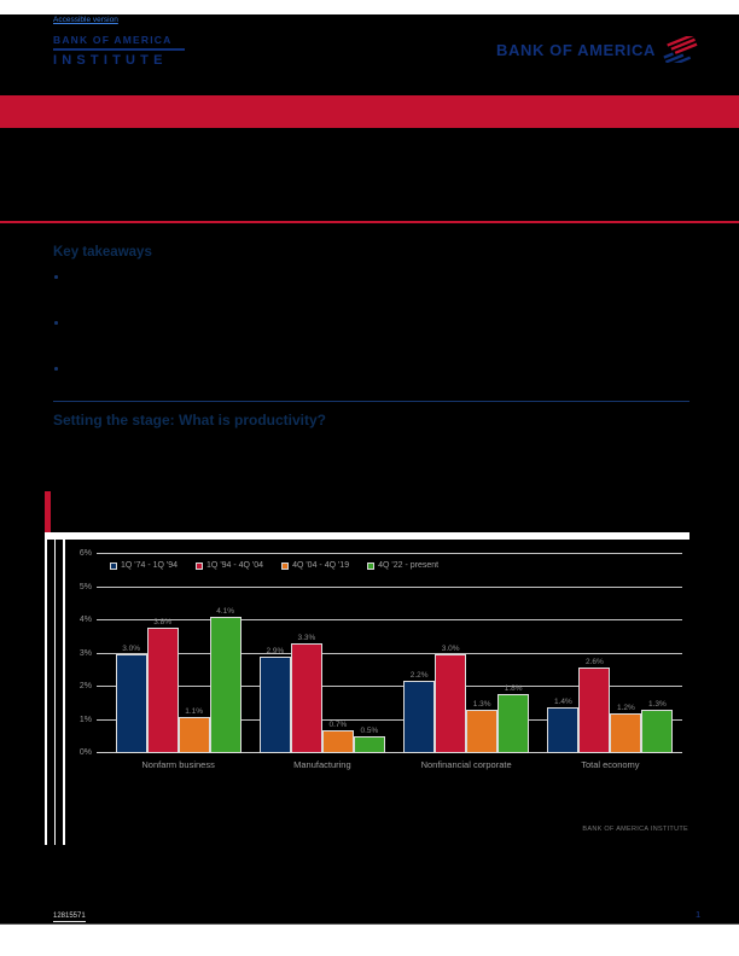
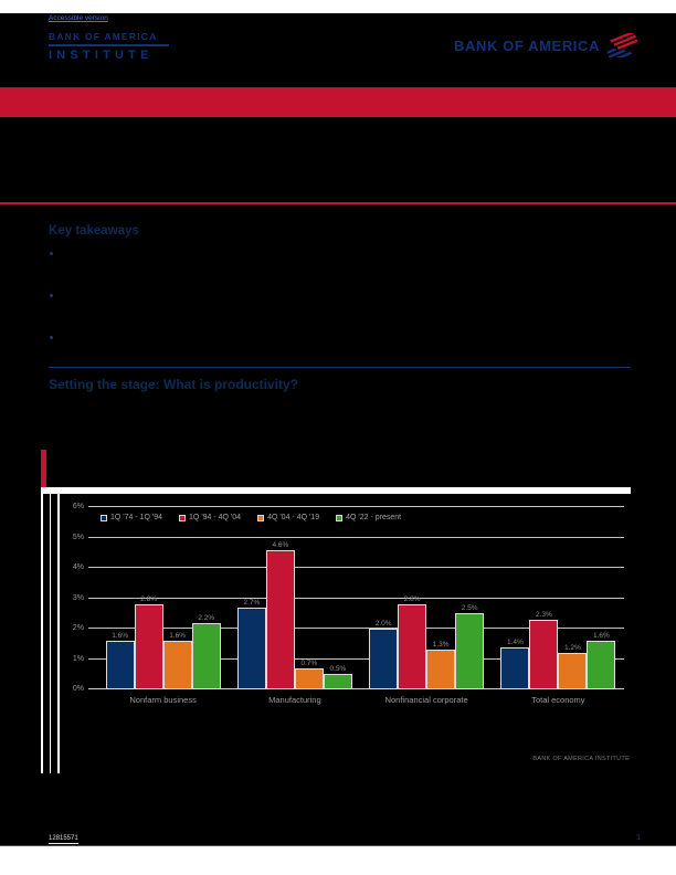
1Q '74 - 1Q '94/Nonfarm business: 3.0% -> 1.6%
1Q '94 - 4Q '04/Nonfarm business: 3.8% -> 2.8%
4Q '04 - 4Q '19/Nonfarm business: 1.1% -> 1.6%
4Q '22 - present/Nonfarm business: 4.1% -> 2.2%
1Q '74 - 1Q '94/Manufacturing: 2.9% -> 2.7%
1Q '94 - 4Q '04/Manufacturing: 3.3% -> 4.6%
1Q '74 - 1Q '94/Nonfinancial corporate: 2.2% -> 2.0%
1Q '94 - 4Q '04/Nonfinancial corporate: 3.0% -> 2.8%
4Q '22 - present/Nonfinancial corporate: 1.8% -> 2.5%
1Q '94 - 4Q '04/Total economy: 2.6% -> 2.3%
4Q '22 - present/Total economy: 1.3% -> 1.6%
